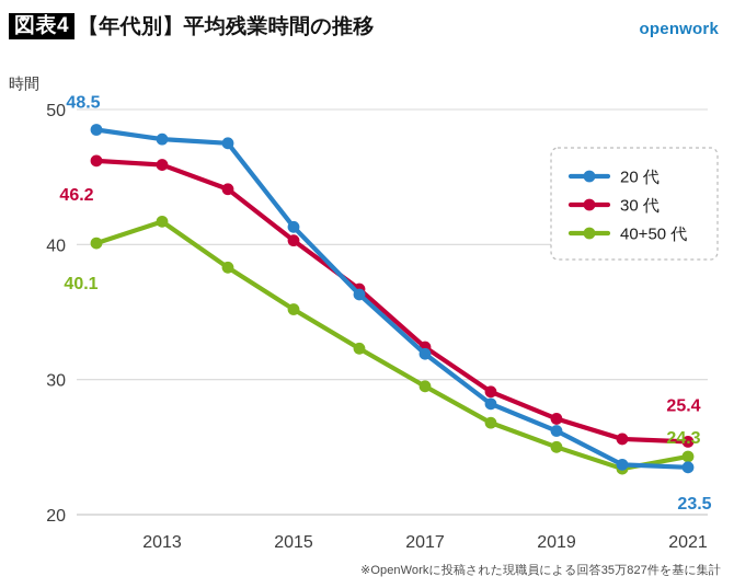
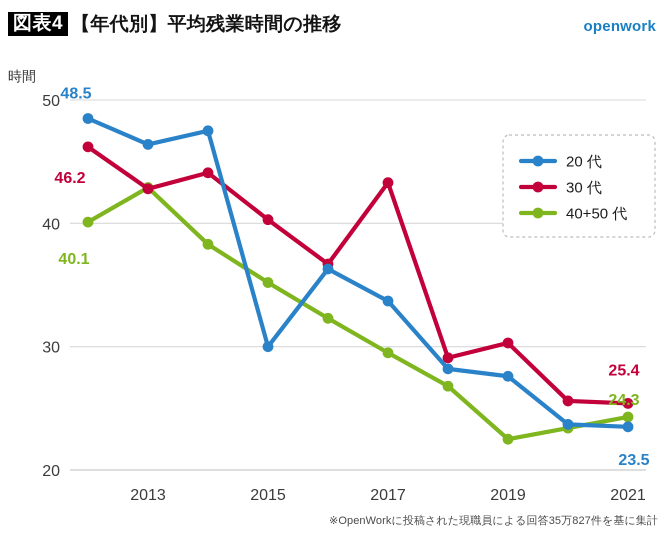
20 代/2013: 47.8 -> 46.4
30 代/2013: 45.9 -> 42.8
40+50 代/2013: 41.7 -> 42.9
20 代/2015: 41.3 -> 30.0
20 代/2017: 31.9 -> 33.7
30 代/2017: 32.4 -> 43.3
20 代/2019: 26.2 -> 27.6
30 代/2019: 27.1 -> 30.3
40+50 代/2019: 25.0 -> 22.5
